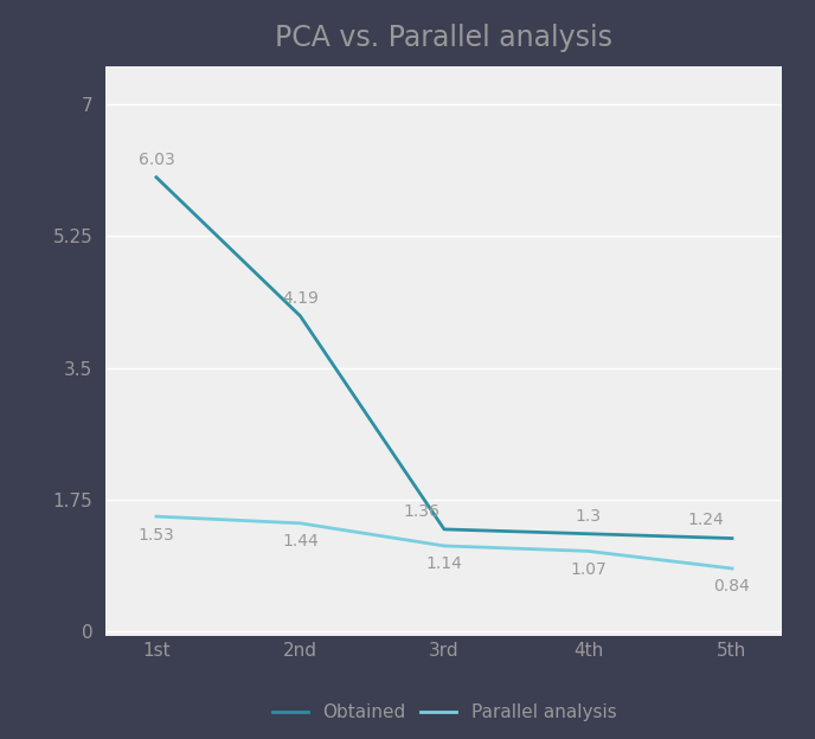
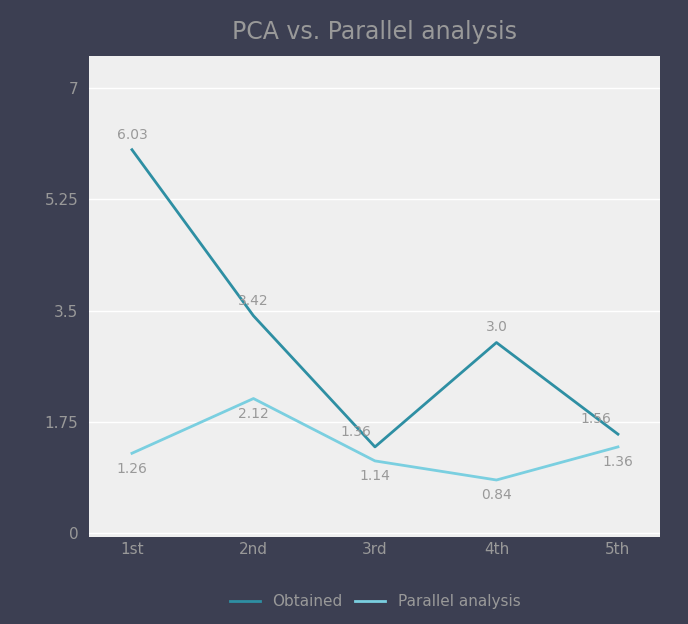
Parallel analysis/1st: 1.53 -> 1.26
Obtained/2nd: 4.19 -> 3.42
Parallel analysis/2nd: 1.44 -> 2.12
Obtained/4th: 1.3 -> 3.0
Parallel analysis/4th: 1.07 -> 0.84
Obtained/5th: 1.24 -> 1.56
Parallel analysis/5th: 0.84 -> 1.36
